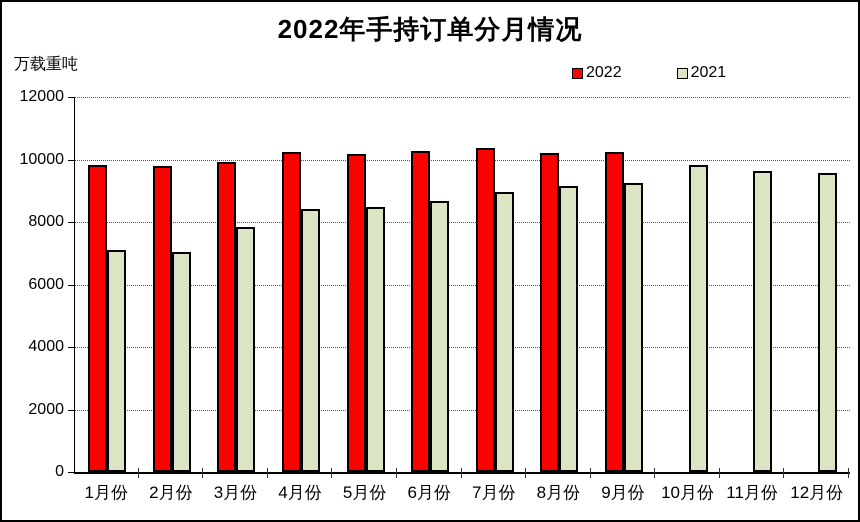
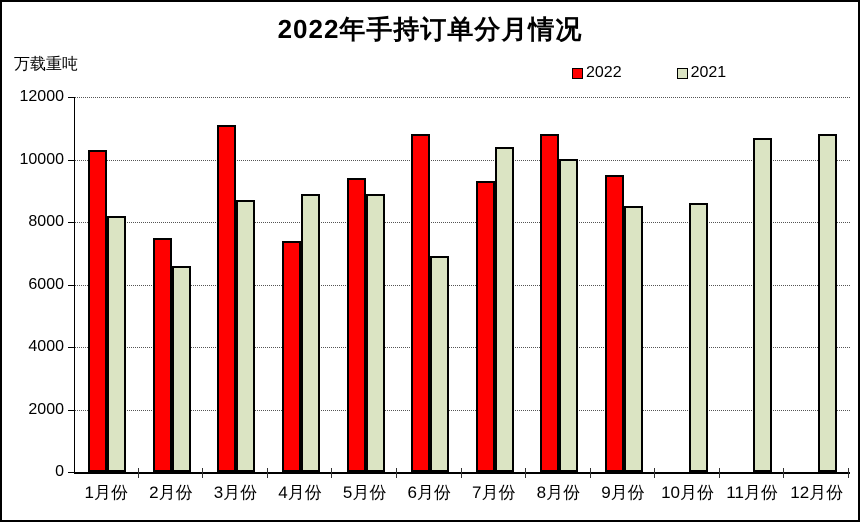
2022/1月份: 9800 -> 10300
2021/1月份: 7100 -> 8200
2022/2月份: 9800 -> 7500
2021/2月份: 7000 -> 6600
2022/3月份: 9900 -> 11100
2021/3月份: 7800 -> 8700
2022/4月份: 10200 -> 7400
2021/4月份: 8400 -> 8900
2022/5月份: 10200 -> 9400
2021/5月份: 8500 -> 8900
2022/6月份: 10300 -> 10800
2021/6月份: 8700 -> 6900
2022/7月份: 10400 -> 9300
2021/7月份: 9000 -> 10400
2022/8月份: 10200 -> 10800
2021/8月份: 9200 -> 10000
2022/9月份: 10200 -> 9500
2021/9月份: 9200 -> 8500
2021/10月份: 9800 -> 8600
2021/11月份: 9600 -> 10700
2021/12月份: 9600 -> 10800
